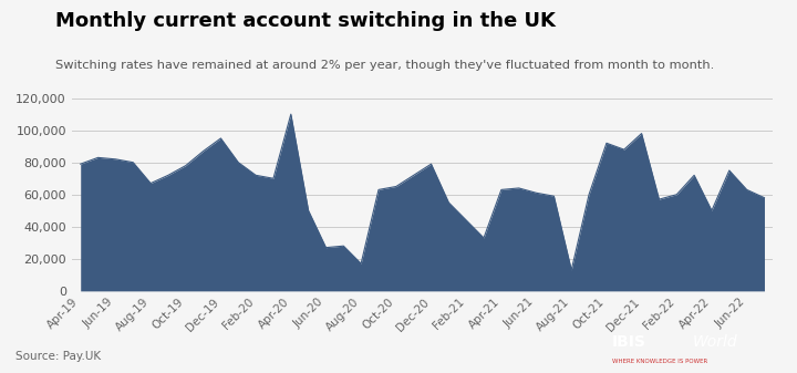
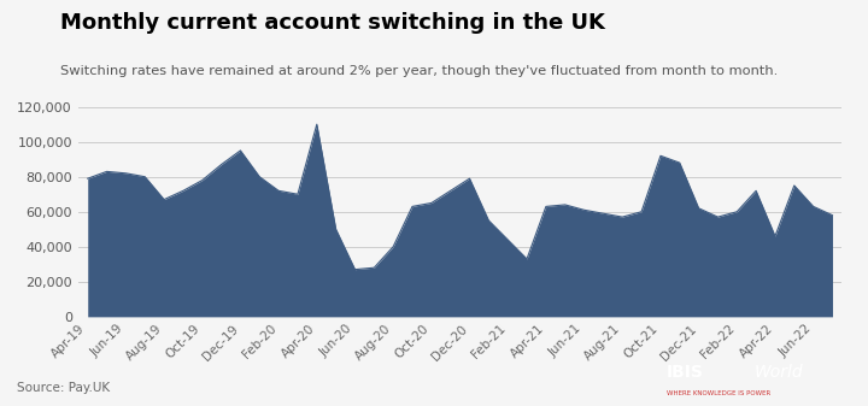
Aug-20: 17,000 -> 40,000
Aug-21: 13,000 -> 57,000
Dec-21: 98,000 -> 62,000
Apr-22: 50,000 -> 46,000
